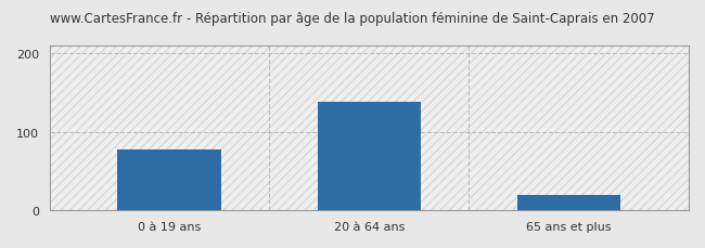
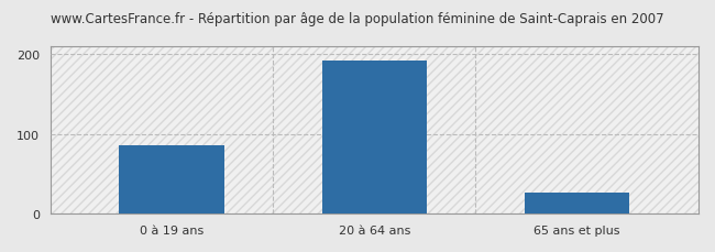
0 à 19 ans: 78 -> 85
20 à 64 ans: 138 -> 191
65 ans et plus: 20 -> 27
